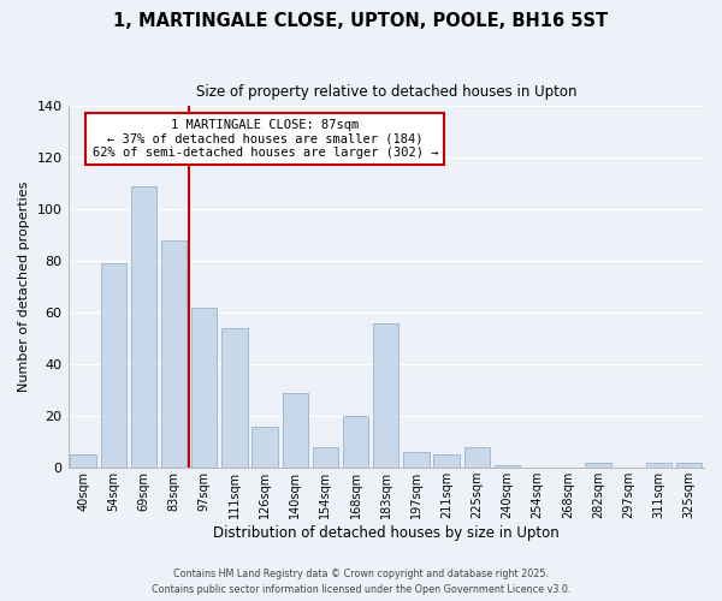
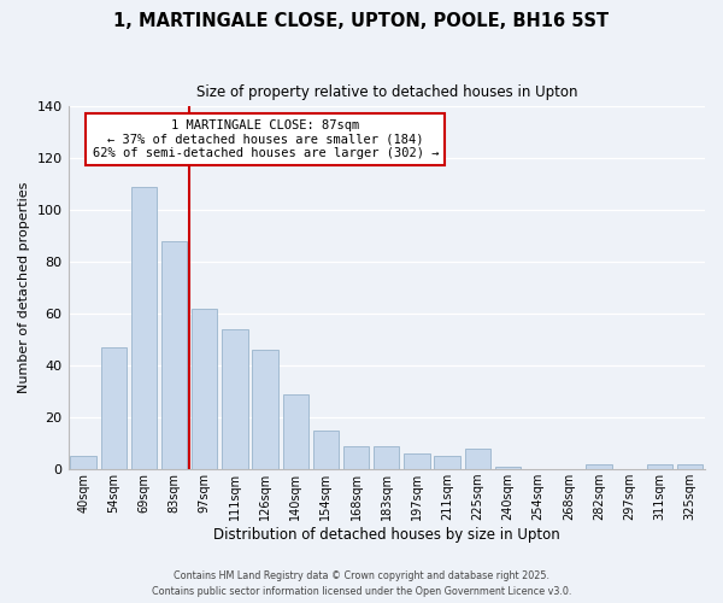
54sqm: 79 -> 47
126sqm: 16 -> 46
154sqm: 8 -> 15
168sqm: 20 -> 9
183sqm: 56 -> 9
